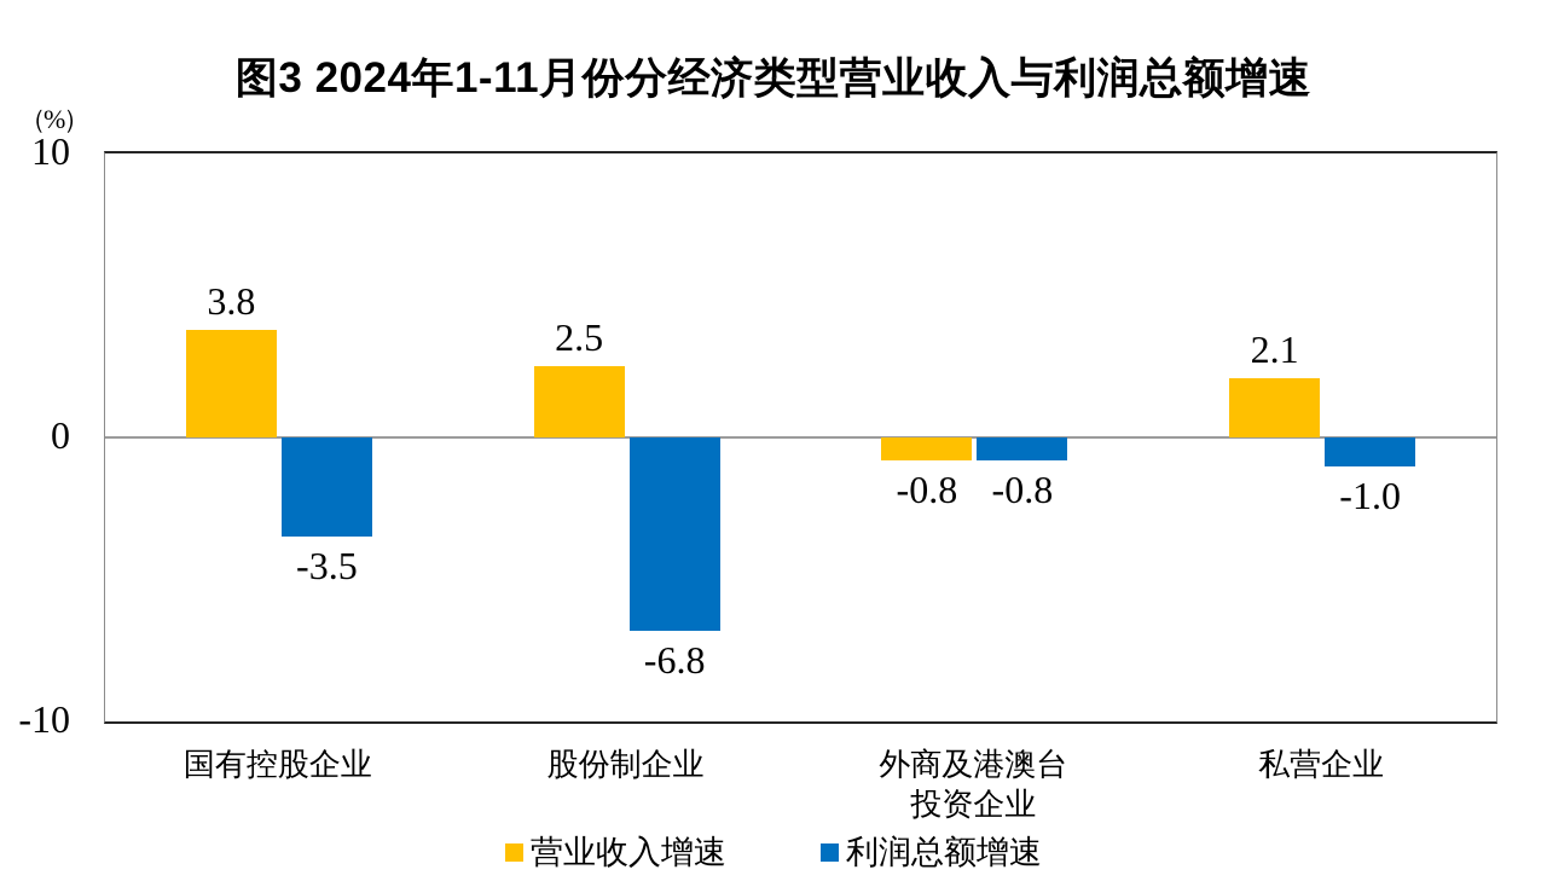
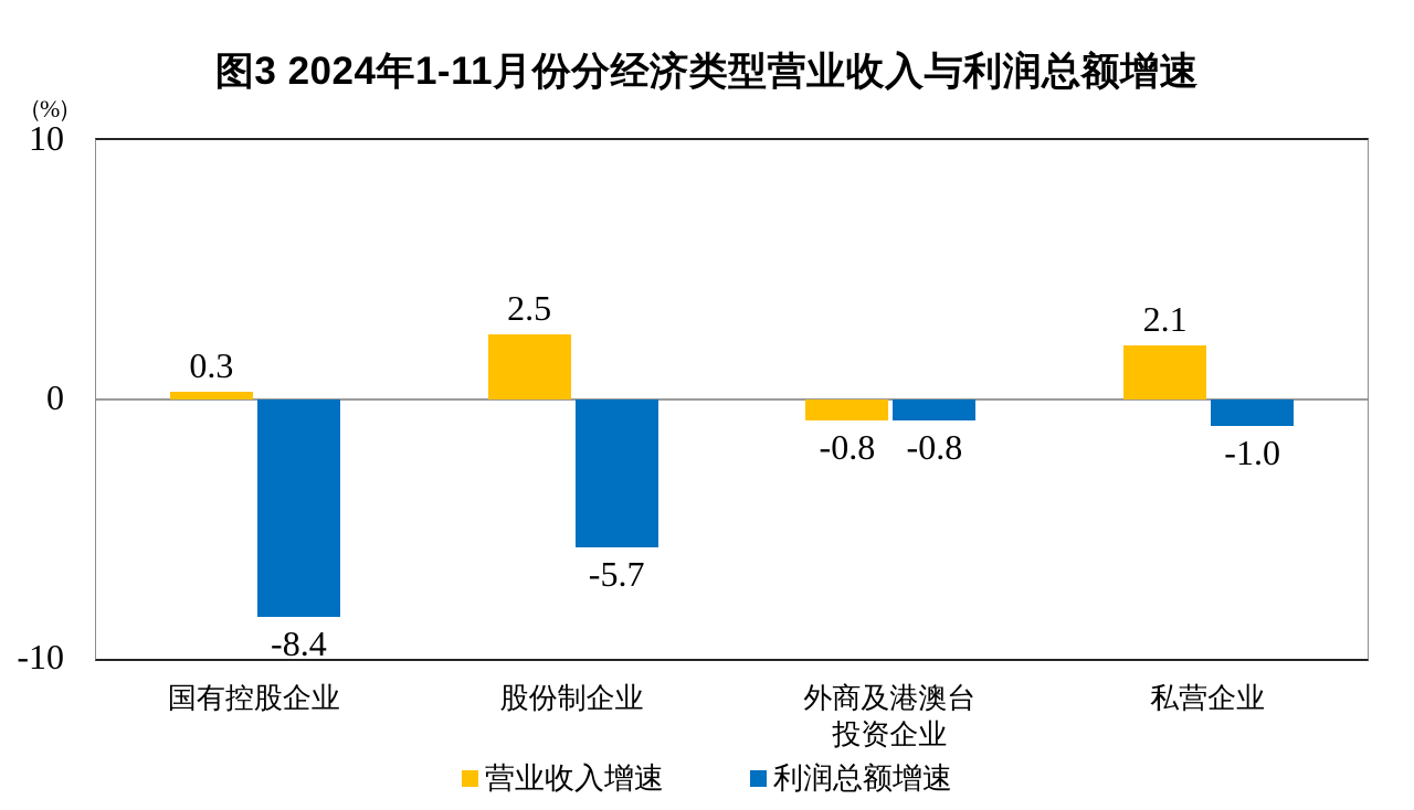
营业收入增速/国有控股企业: 3.8 -> 0.3
利润总额增速/国有控股企业: -3.5 -> -8.4
利润总额增速/股份制企业: -6.8 -> -5.7
